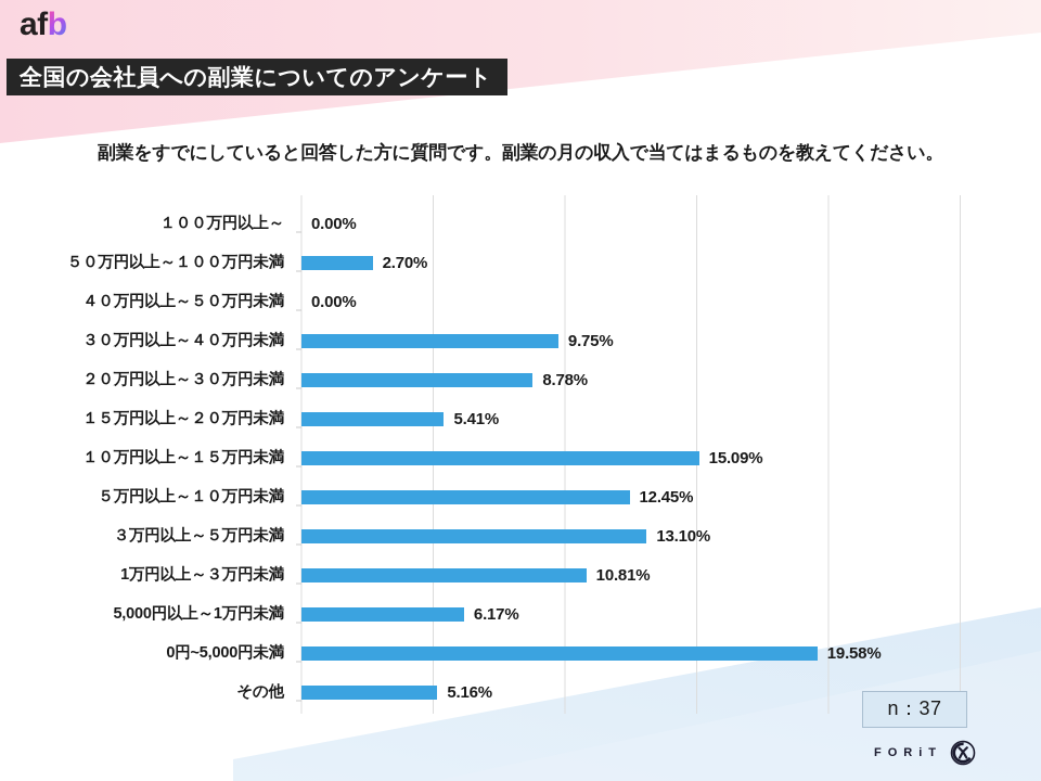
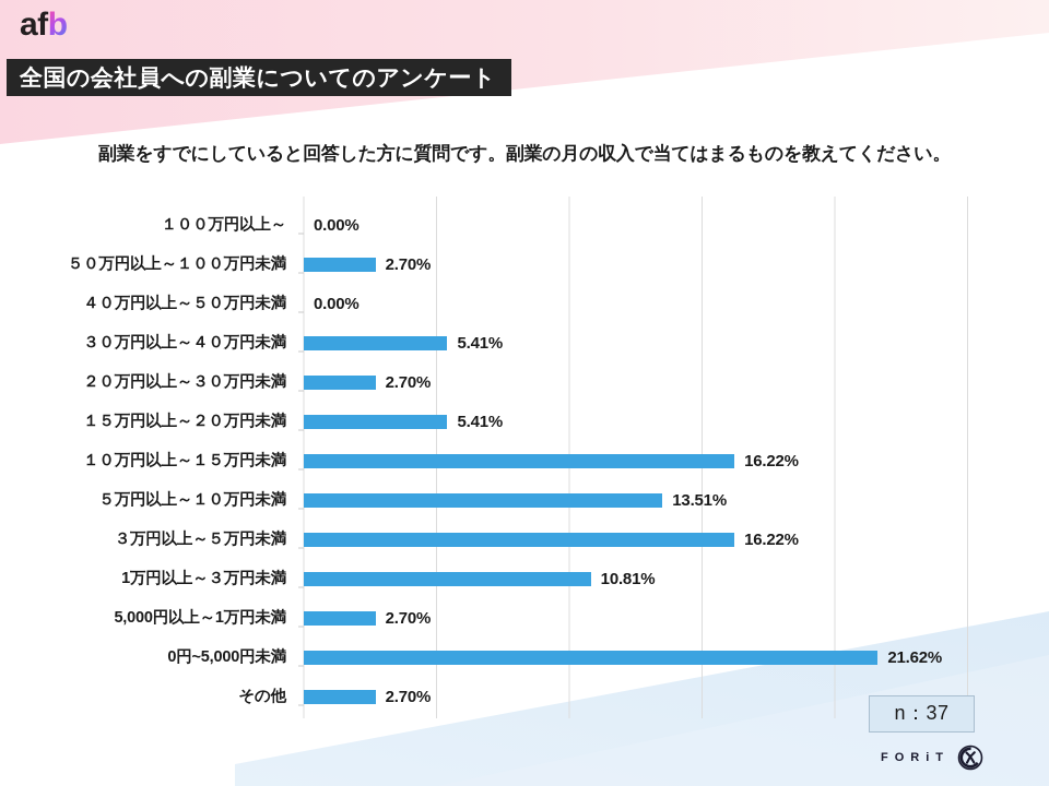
３０万円以上～４０万円未満: 9.75% -> 5.41%
２０万円以上～３０万円未満: 8.78% -> 2.70%
１０万円以上～１５万円未満: 15.09% -> 16.22%
５万円以上～１０万円未満: 12.45% -> 13.51%
３万円以上～５万円未満: 13.10% -> 16.22%
5,000円以上～1万円未満: 6.17% -> 2.70%
0円~5,000円未満: 19.58% -> 21.62%
その他: 5.16% -> 2.70%
